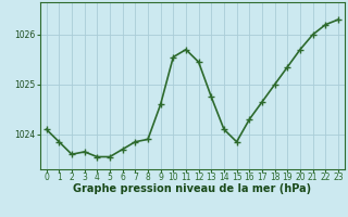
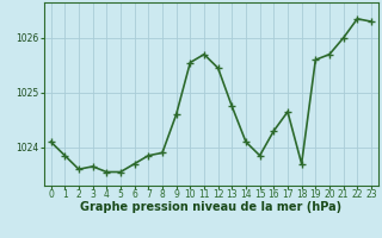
18: 1025.00 -> 1023.70
19: 1025.35 -> 1025.60
22: 1026.20 -> 1026.35
